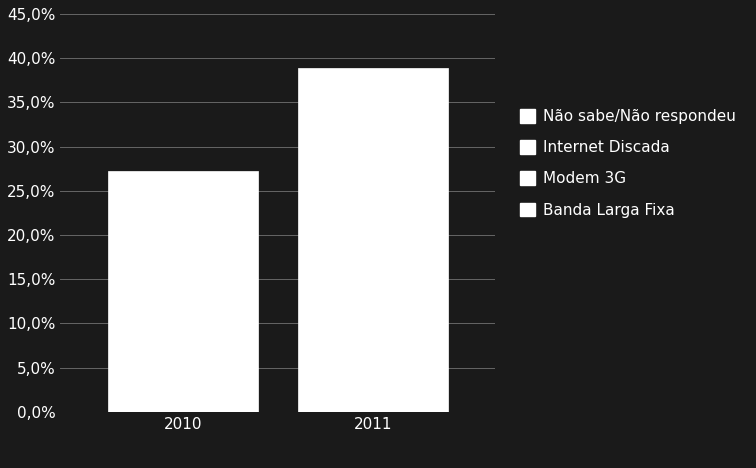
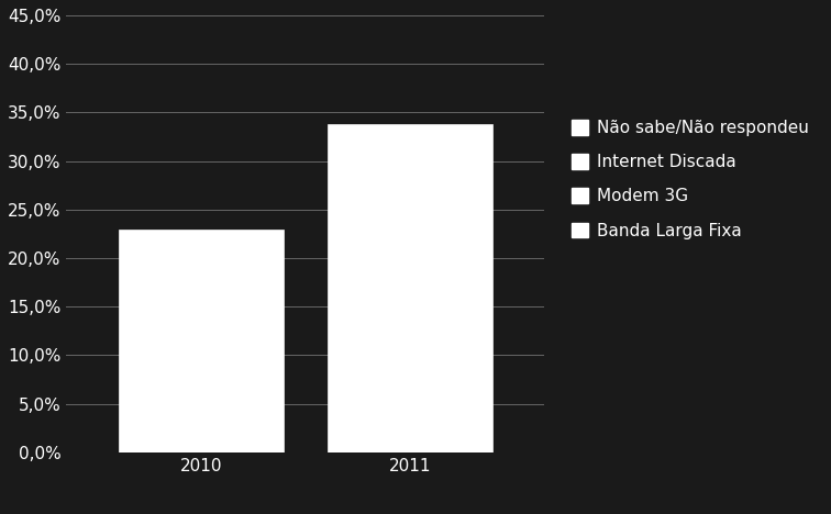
2010: 27,3% -> 23,0%
2011: 38,9% -> 33,8%
